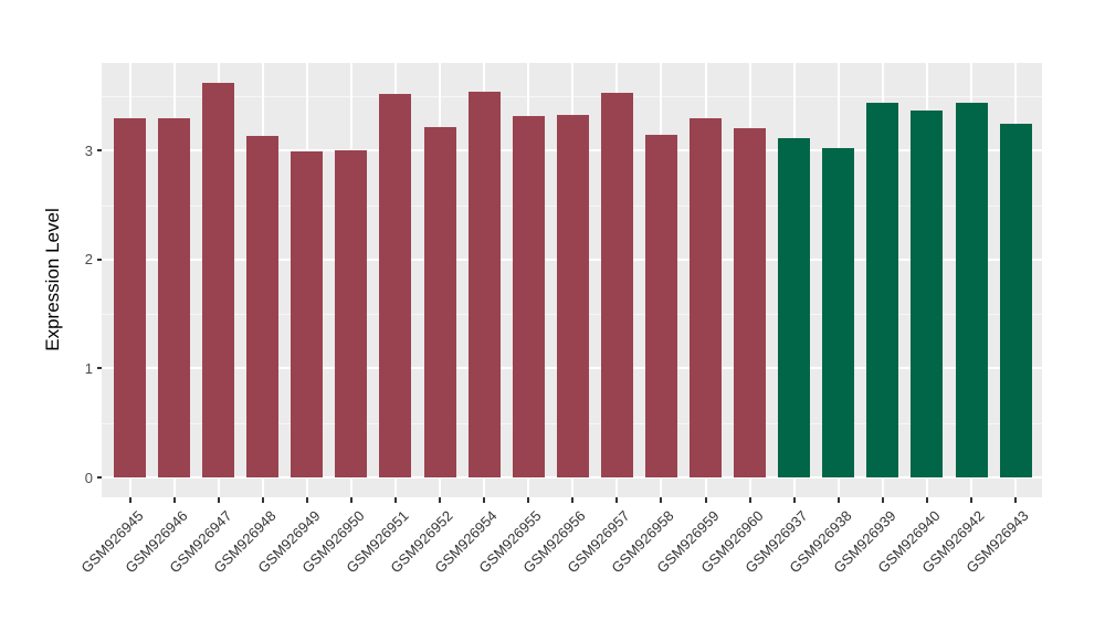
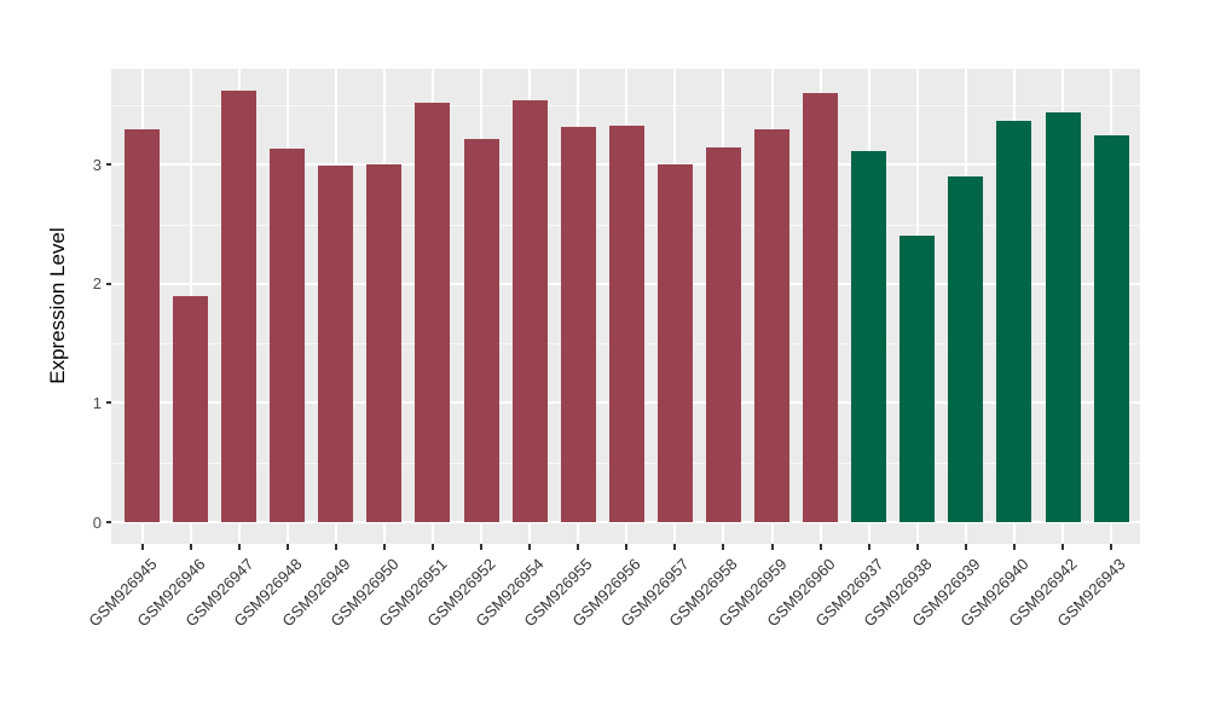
GSM926946: 3.3 -> 1.9
GSM926957: 3.5 -> 3.0
GSM926960: 3.2 -> 3.6
GSM926938: 3.0 -> 2.4
GSM926939: 3.4 -> 2.9
